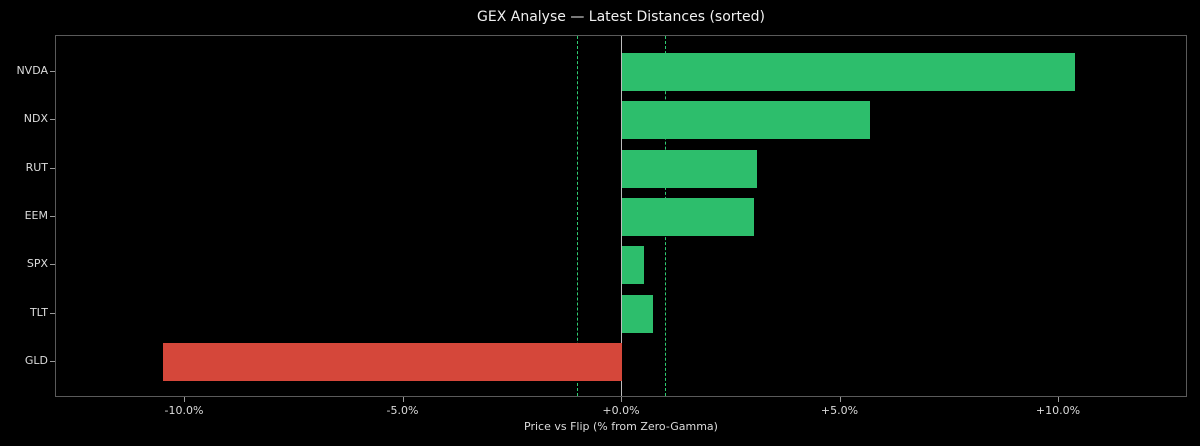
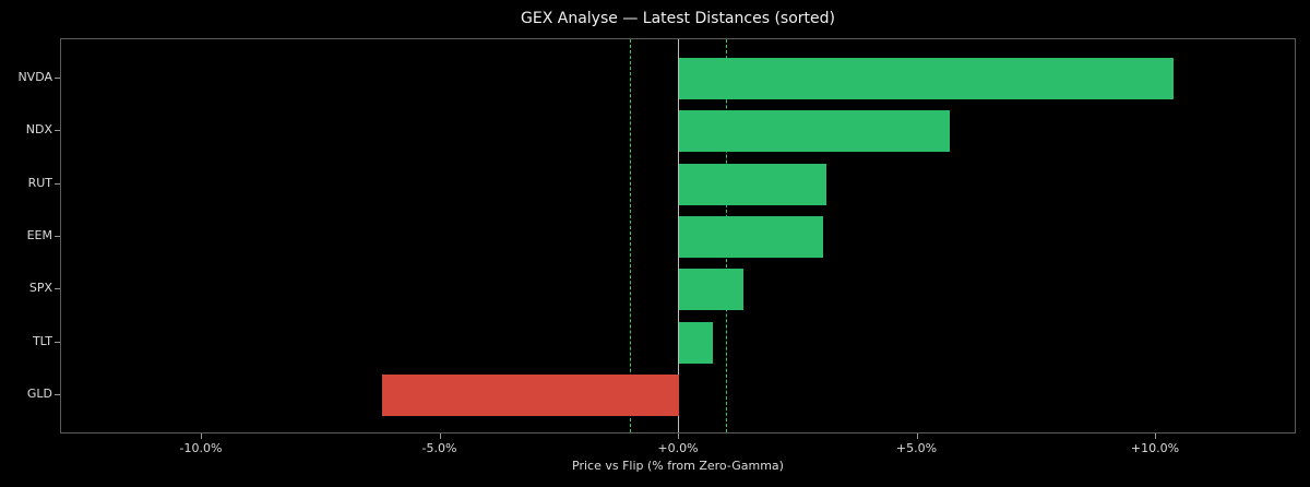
SPX: 0.5% -> 1.4%
GLD: -10.5% -> -6.2%
